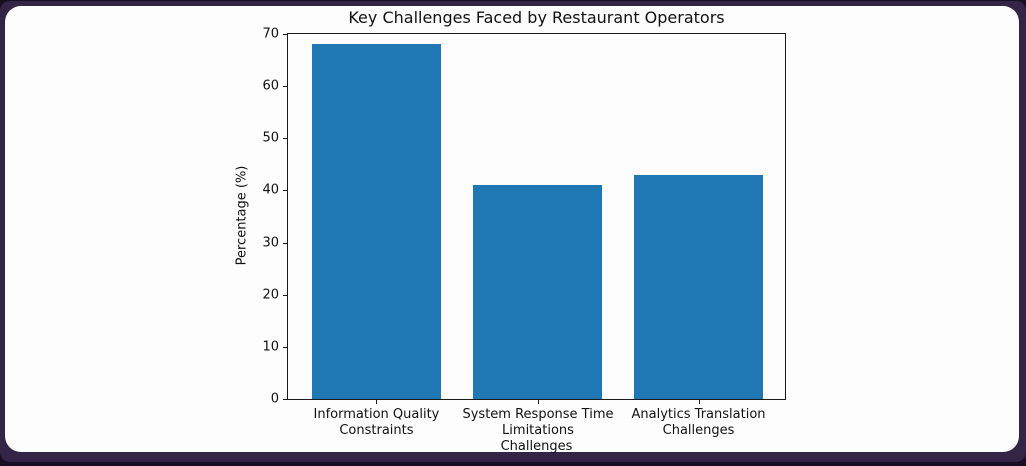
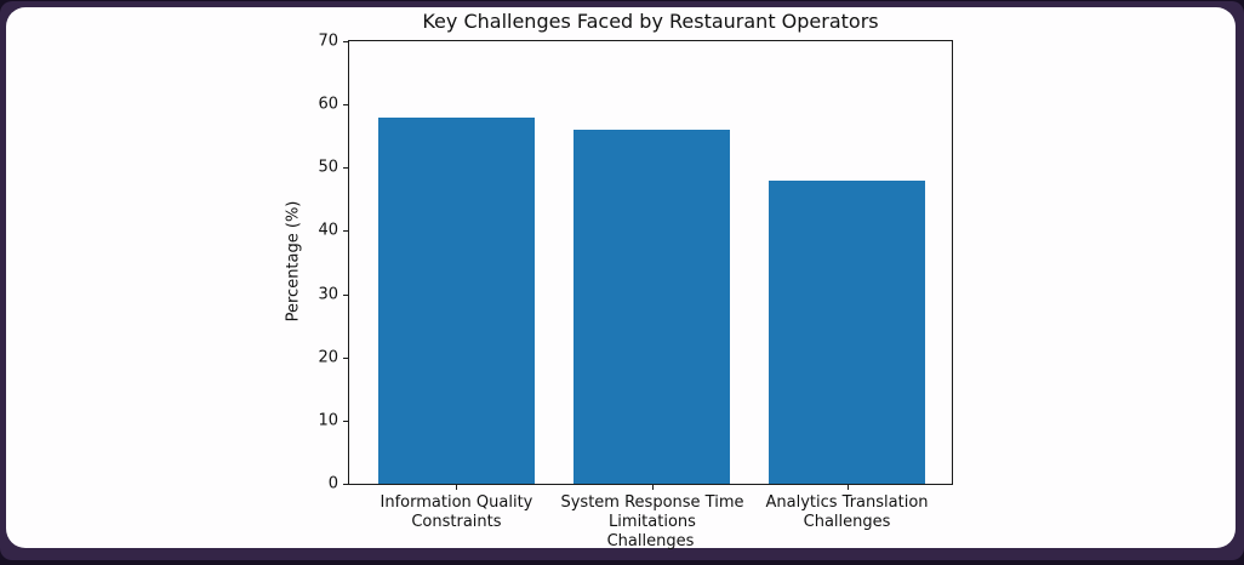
Information Quality Constraints: 68 -> 58
System Response Time Limitations: 41 -> 56
Analytics Translation Challenges: 43 -> 48
